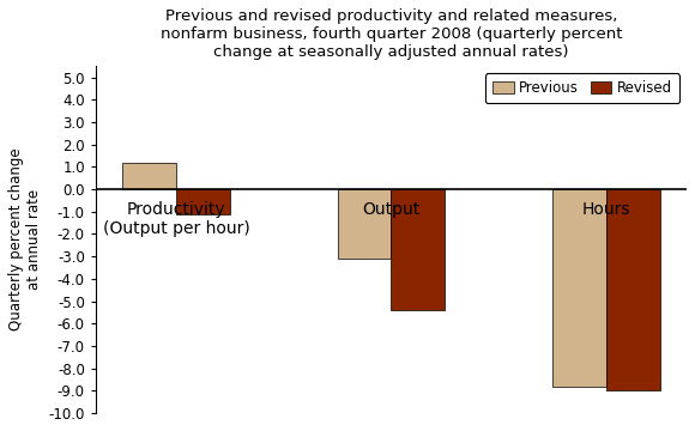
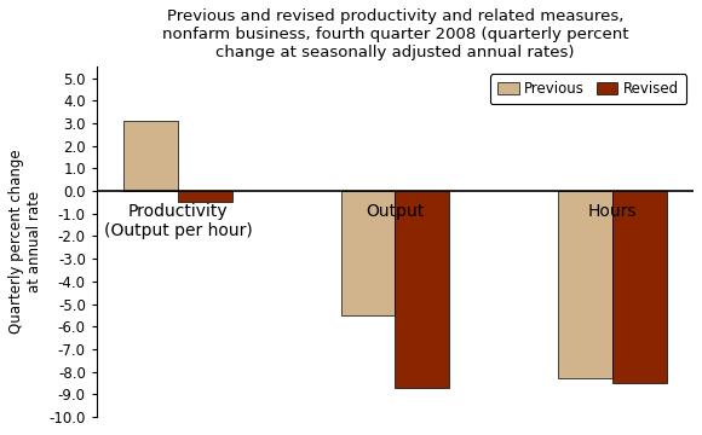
Previous/Productivity (Output per hour): 1.2 -> 3.1
Revised/Productivity (Output per hour): -1.1 -> -0.5
Previous/Output: -3.1 -> -5.5
Revised/Output: -5.4 -> -8.7
Previous/Hours: -8.8 -> -8.3
Revised/Hours: -9.0 -> -8.5
